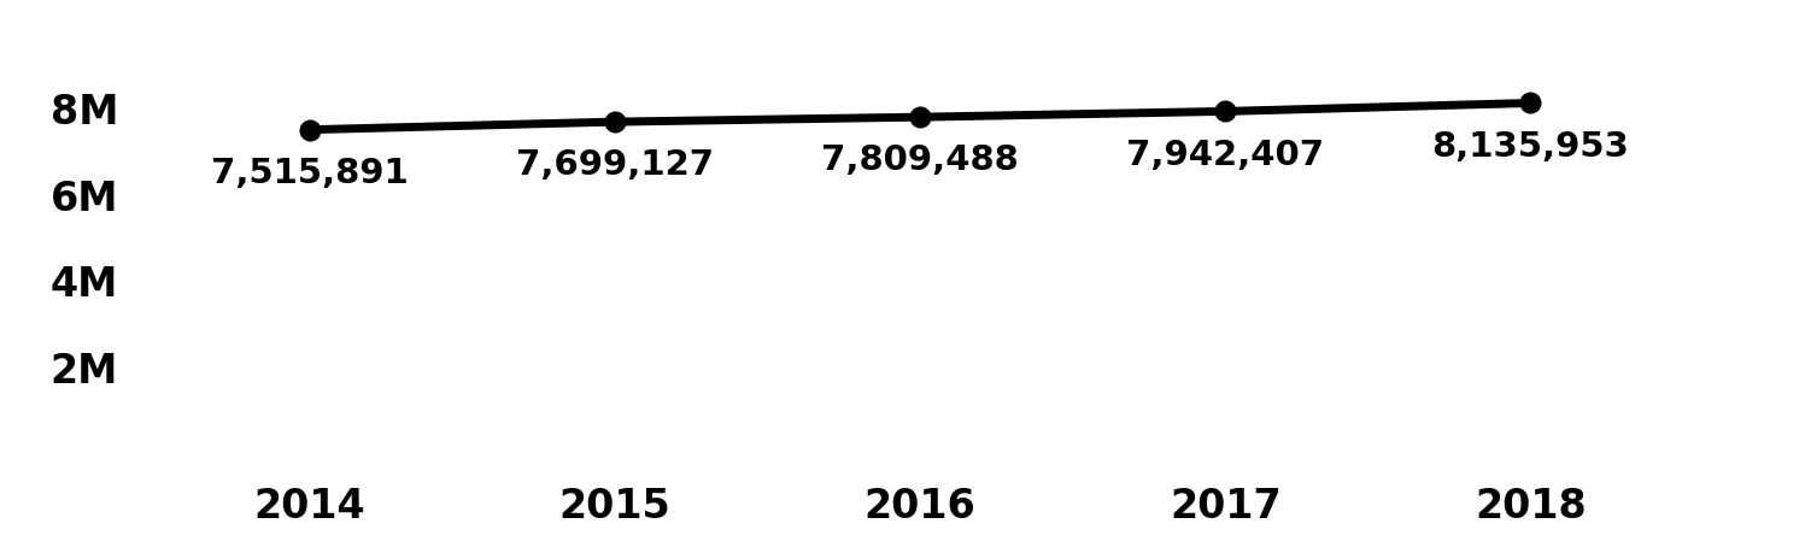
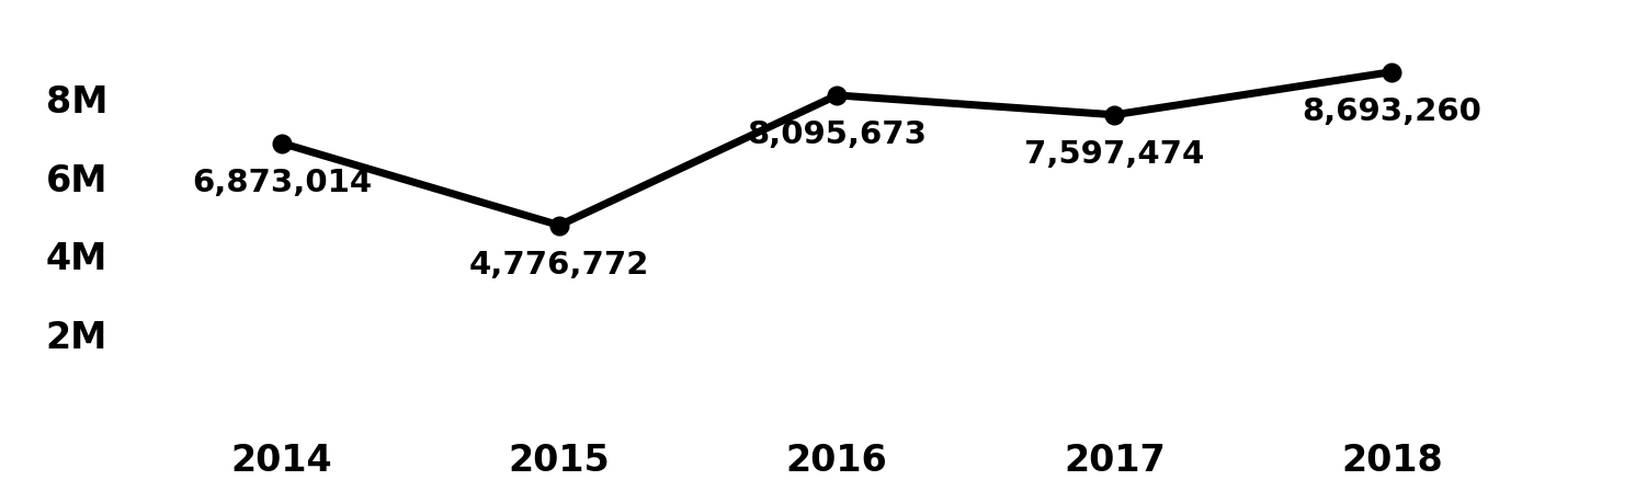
2014: 7,515,891 -> 6,873,014
2015: 7,699,127 -> 4,776,772
2016: 7,809,488 -> 8,095,673
2017: 7,942,407 -> 7,597,474
2018: 8,135,953 -> 8,693,260
